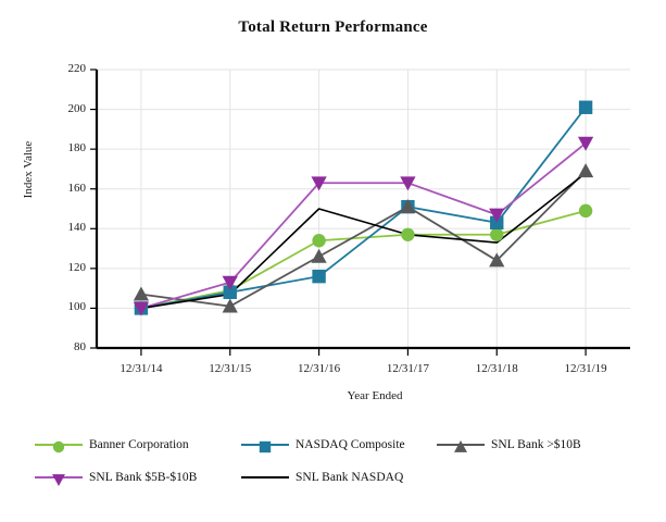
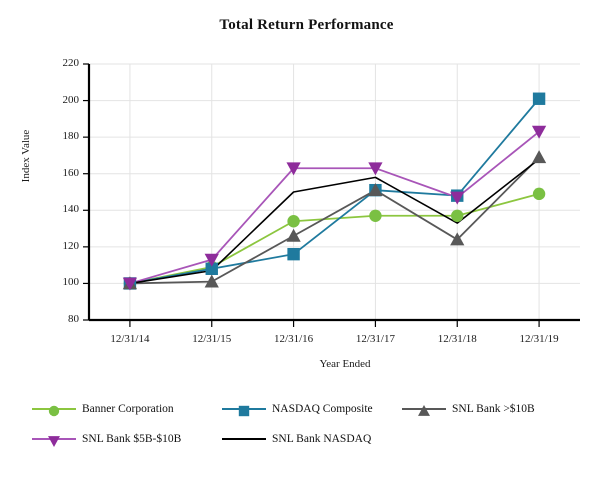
SNL Bank >$10B/12/31/14: 107 -> 100
SNL Bank NASDAQ/12/31/17: 137 -> 158
NASDAQ Composite/12/31/18: 143 -> 148
